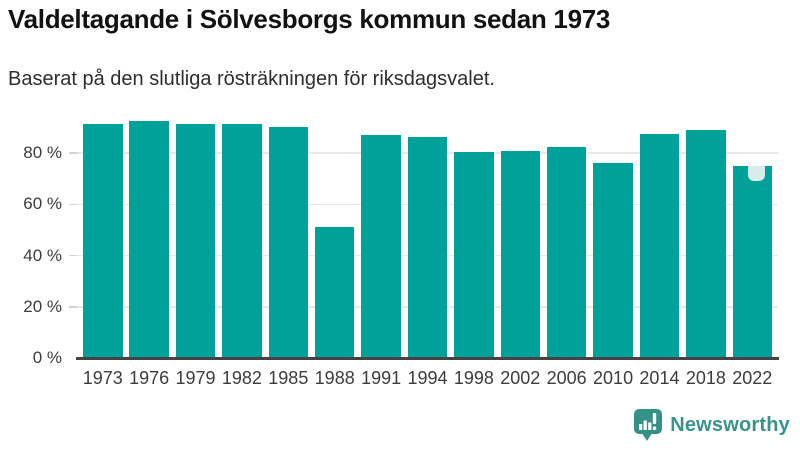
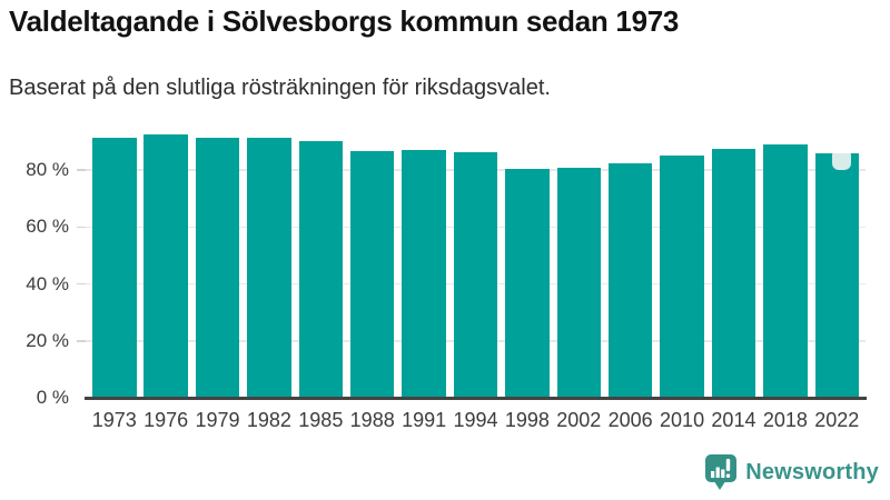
1988: 51% -> 87%
2010: 76% -> 85%
2022: 75% -> 86%
